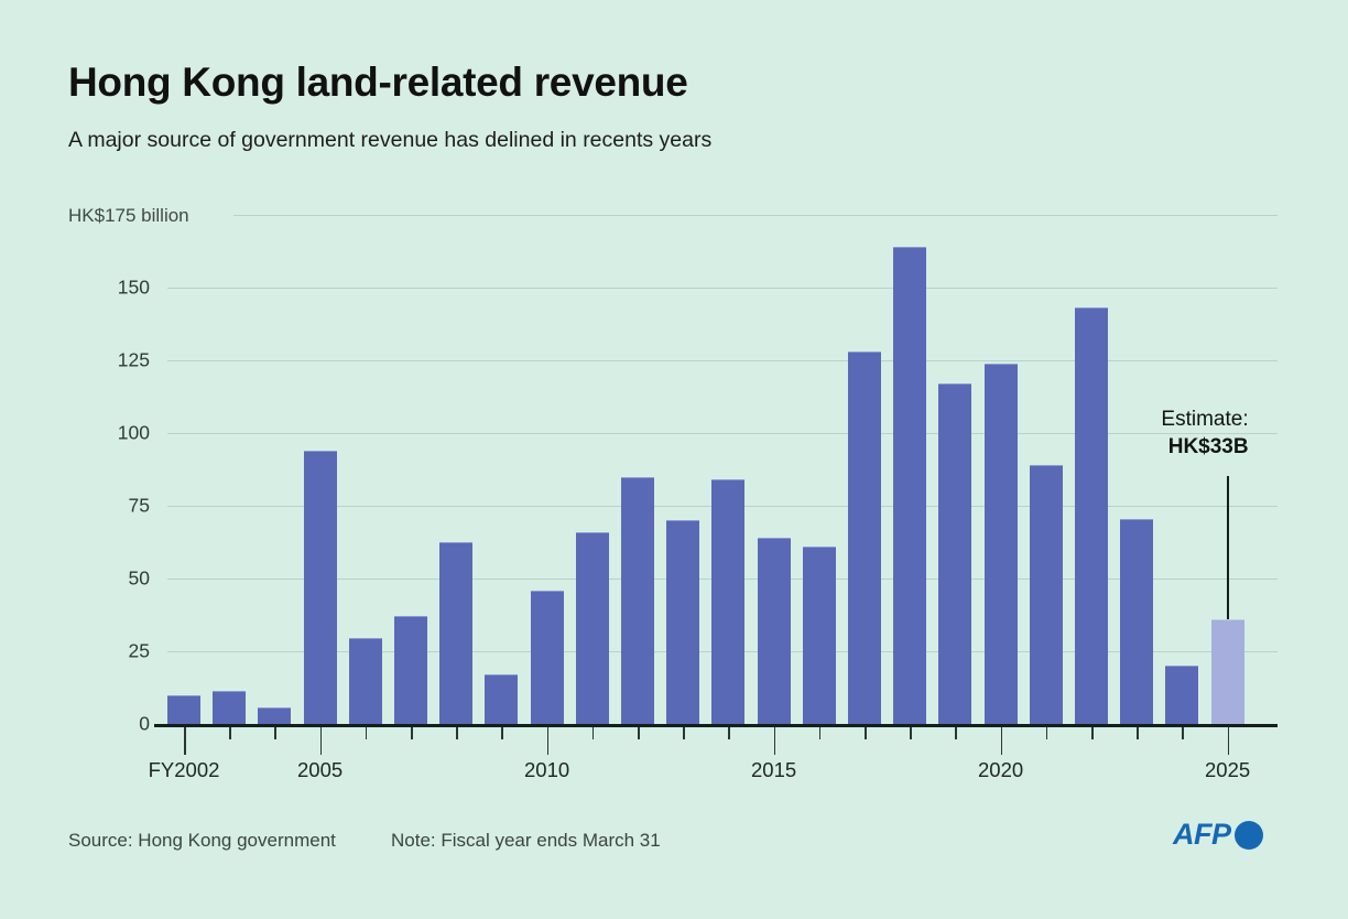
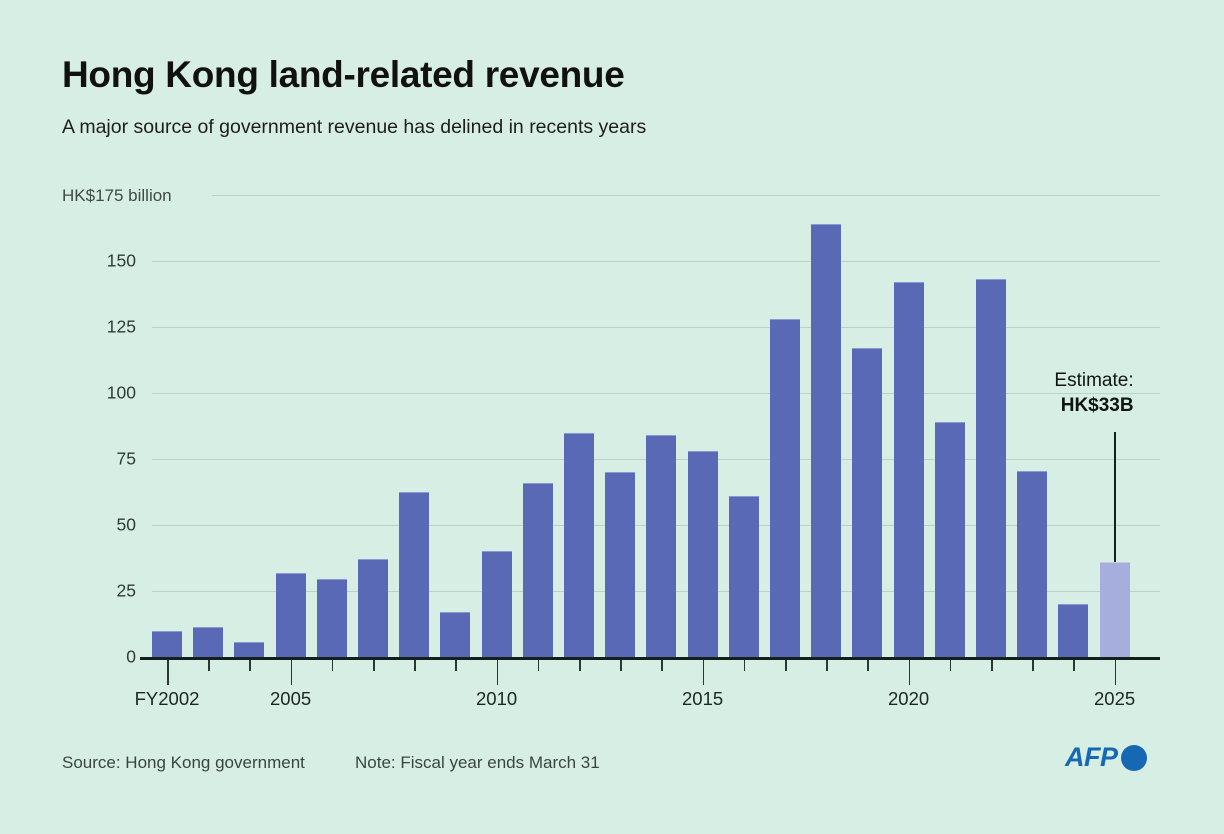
2005: 94 -> 32
2010: 46 -> 40
2015: 64 -> 78
2020: 124 -> 142
